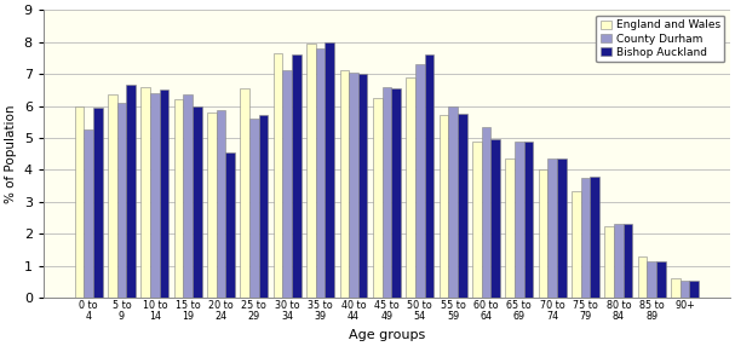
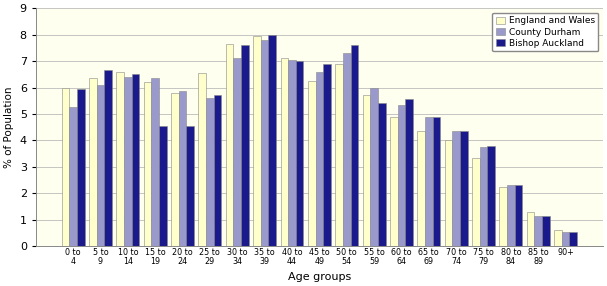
Bishop Auckland/15 to 19: 6.00 -> 4.55
Bishop Auckland/45 to 49: 6.55 -> 6.90
Bishop Auckland/55 to 59: 5.75 -> 5.40
Bishop Auckland/60 to 64: 4.95 -> 5.55
